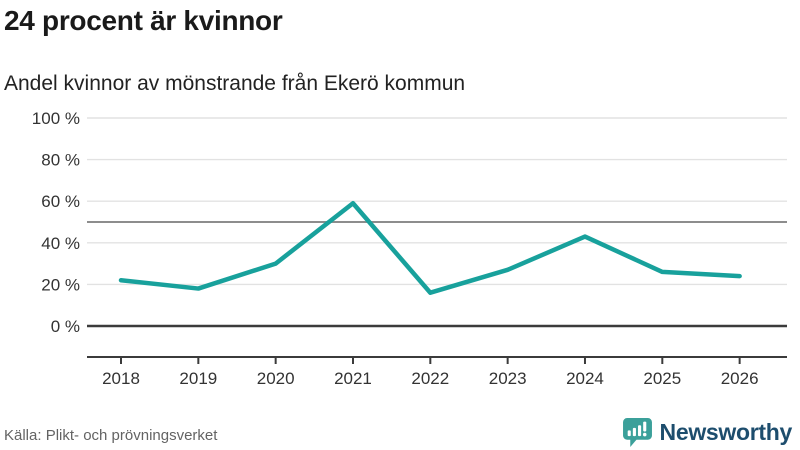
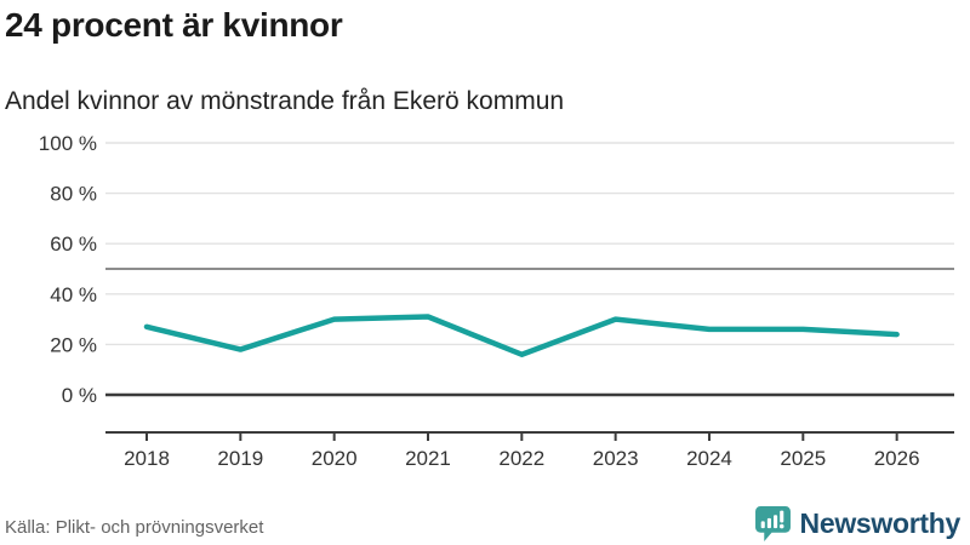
2018: 22% -> 27%
2021: 59% -> 31%
2023: 27% -> 30%
2024: 43% -> 26%
